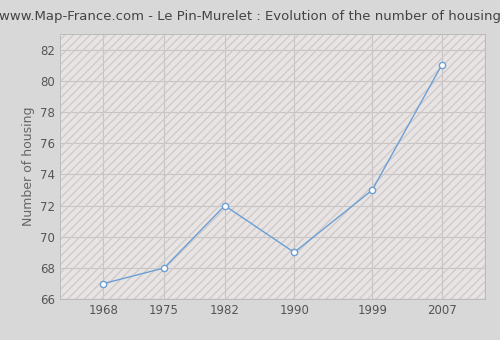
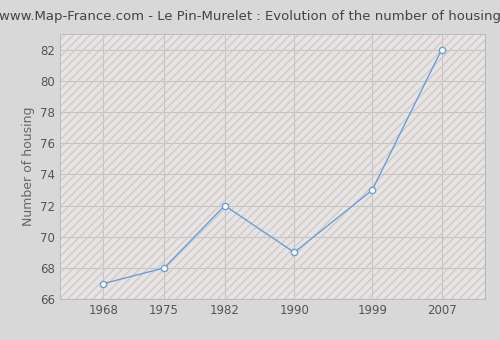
2007: 81 -> 82
